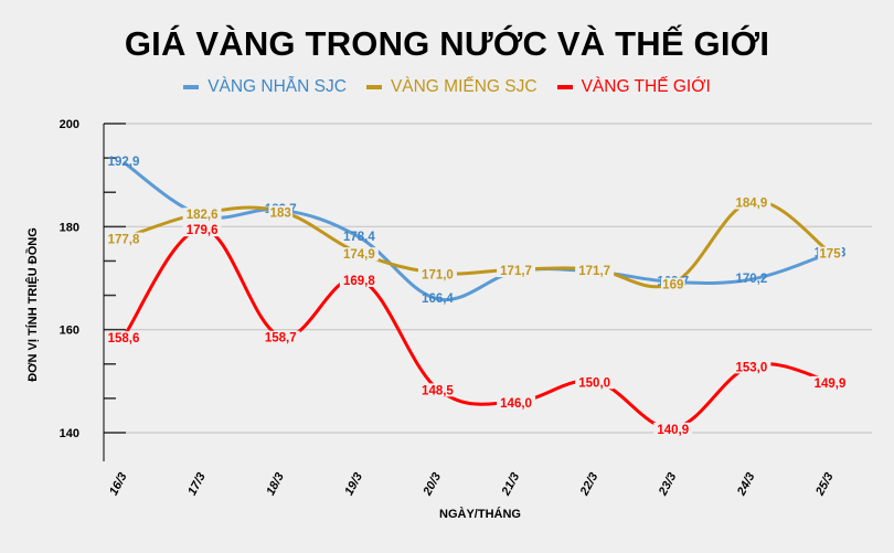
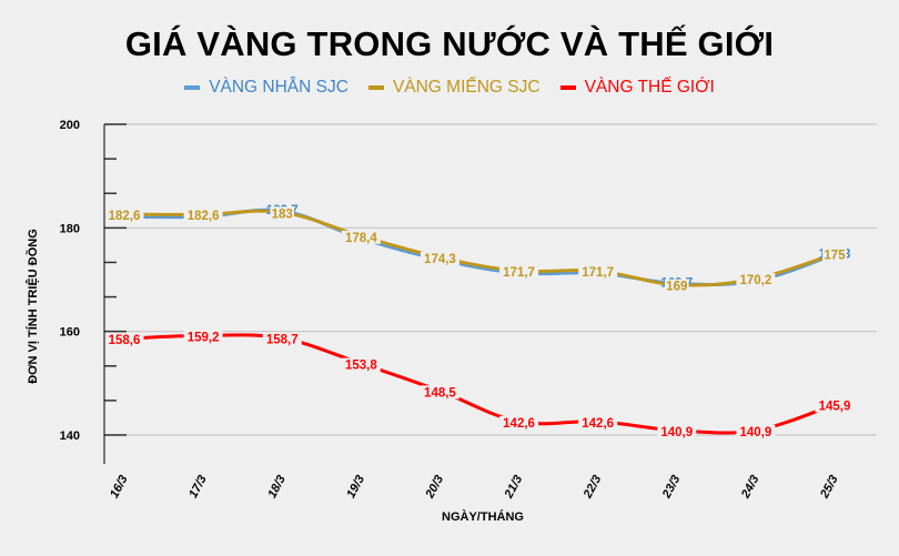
VÀNG NHẪN SJC/16/3: 192,9 -> 182,6
VÀNG MIẾNG SJC/16/3: 177,8 -> 182,6
VÀNG THẾ GIỚI/17/3: 179,6 -> 159,2
VÀNG MIẾNG SJC/19/3: 174,9 -> 178,4
VÀNG THẾ GIỚI/19/3: 169,8 -> 153,8
VÀNG NHẪN SJC/20/3: 166,4 -> 174,3
VÀNG MIẾNG SJC/20/3: 171,0 -> 174,3
VÀNG THẾ GIỚI/21/3: 146,0 -> 142,6
VÀNG THẾ GIỚI/22/3: 150,0 -> 142,6
VÀNG MIẾNG SJC/24/3: 184,9 -> 170,2
VÀNG THẾ GIỚI/24/3: 153,0 -> 140,9
VÀNG THẾ GIỚI/25/3: 149,9 -> 145,9
